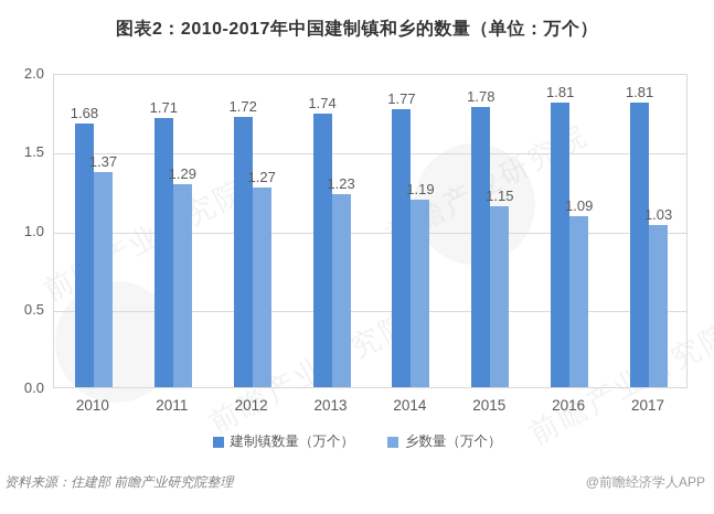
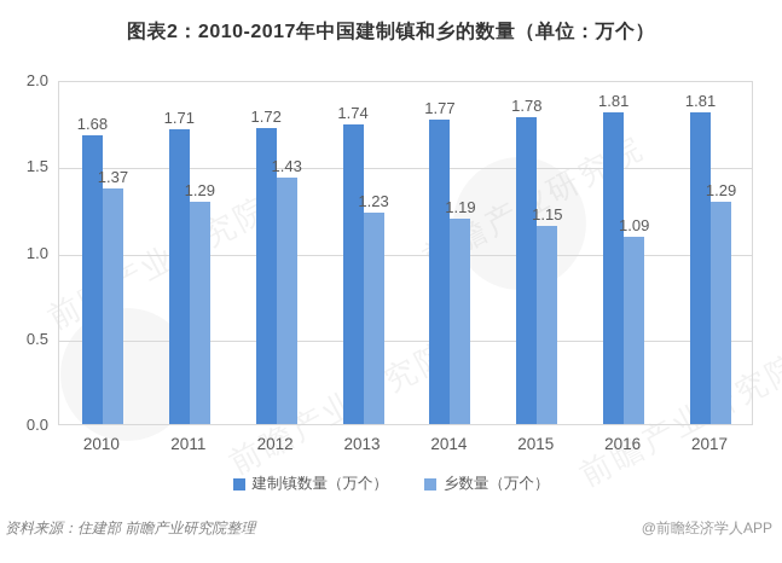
乡数量（万个）/2012: 1.27 -> 1.43
乡数量（万个）/2017: 1.03 -> 1.29
